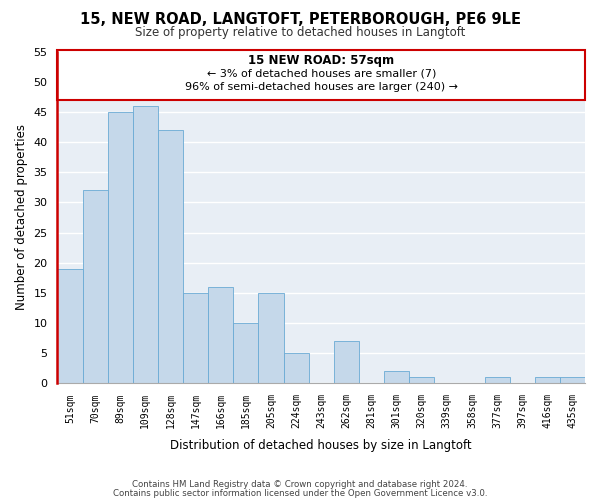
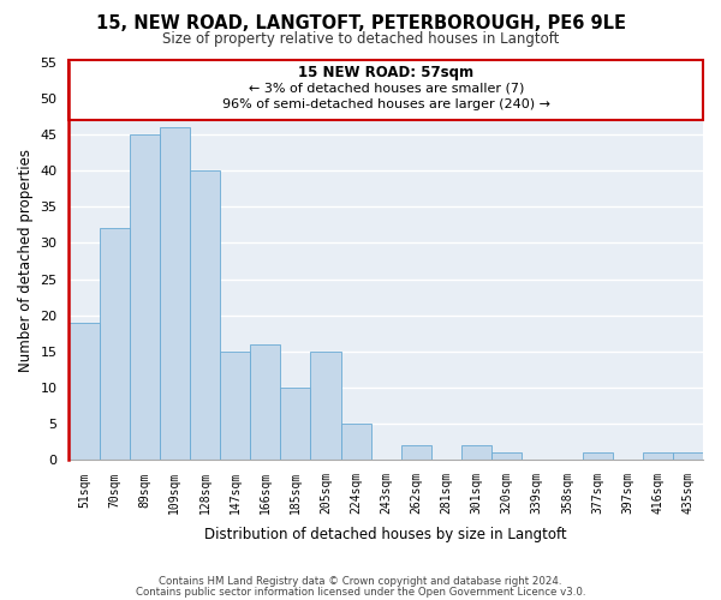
128sqm: 42 -> 40
262sqm: 7 -> 2
